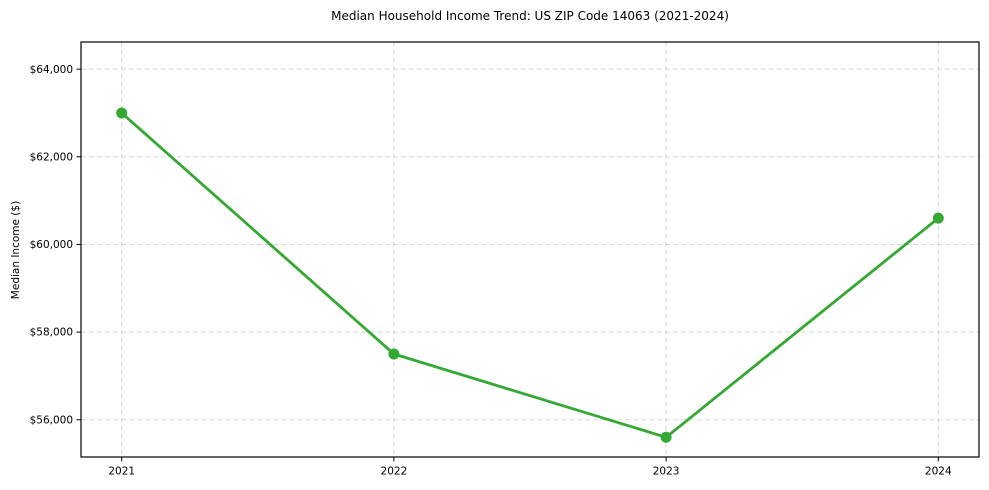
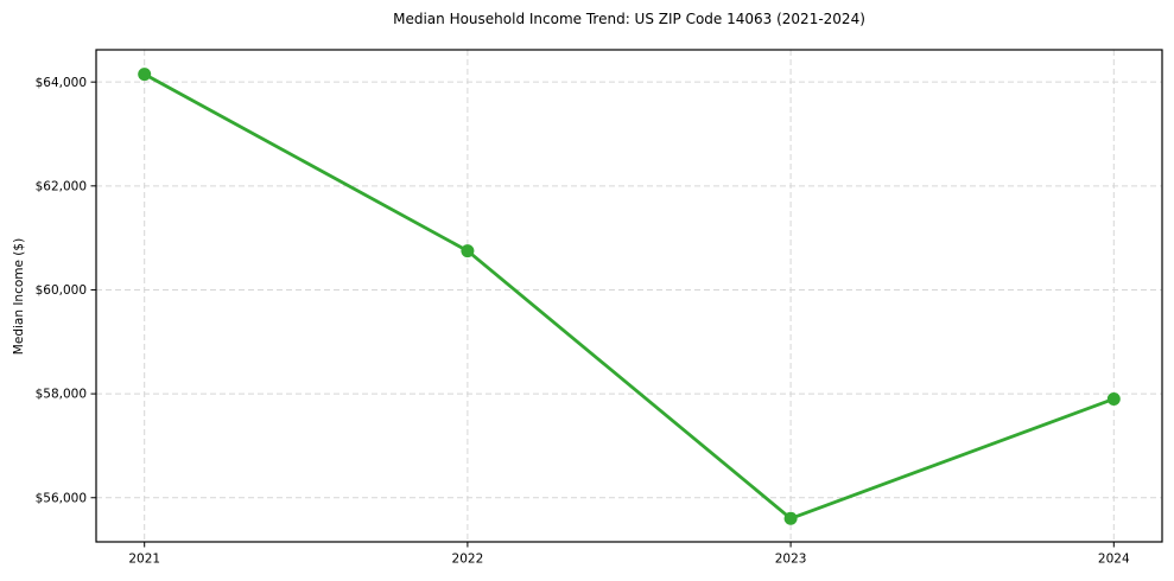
2021: $63000 -> $64200
2022: $57500 -> $60800
2024: $60600 -> $57900
